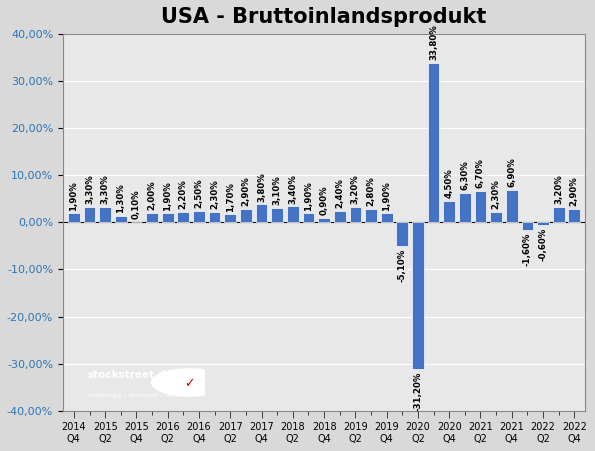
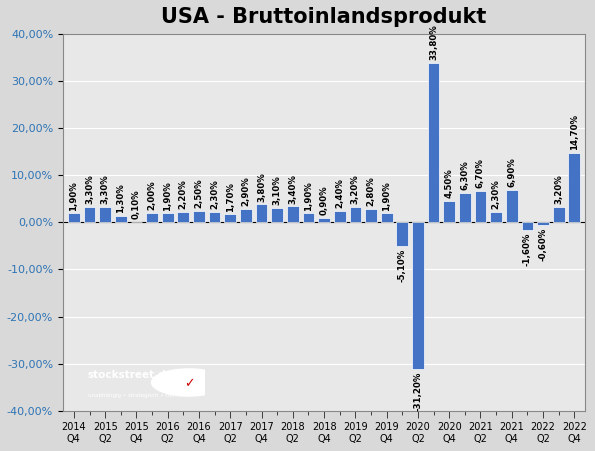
2022 Q4: 2,90% -> 14,70%
